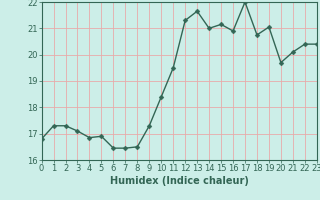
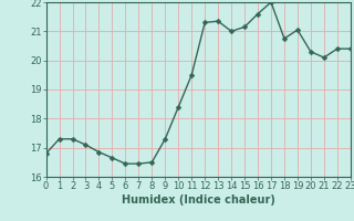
5: 16.90 -> 16.65
13: 21.65 -> 21.35
16: 20.90 -> 21.60
20: 19.70 -> 20.30
